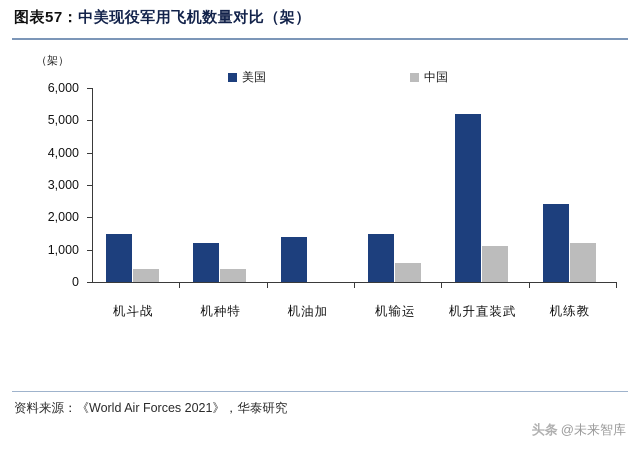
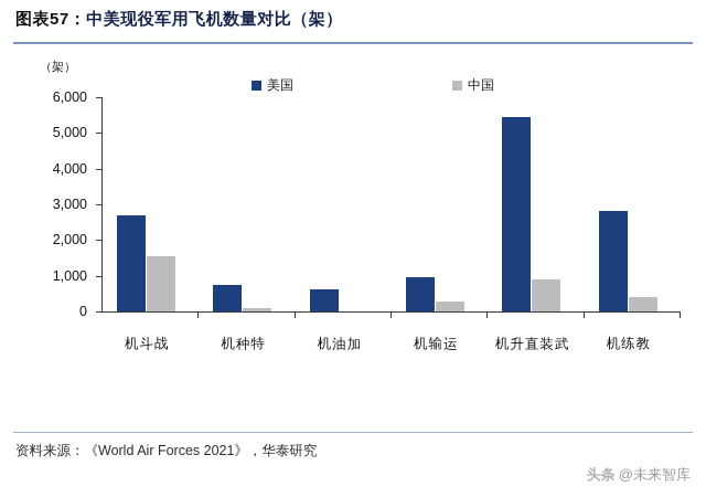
美国/战斗机: 1500 -> 2700
中国/战斗机: 400 -> 1600
美国/特种机: 1200 -> 800
中国/特种机: 400 -> 100
美国/加油机: 1400 -> 600
美国/运输机: 1500 -> 1000
中国/运输机: 600 -> 300
美国/武装直升机: 5200 -> 5400
中国/武装直升机: 1100 -> 900
美国/教练机: 2400 -> 2800
中国/教练机: 1200 -> 400
